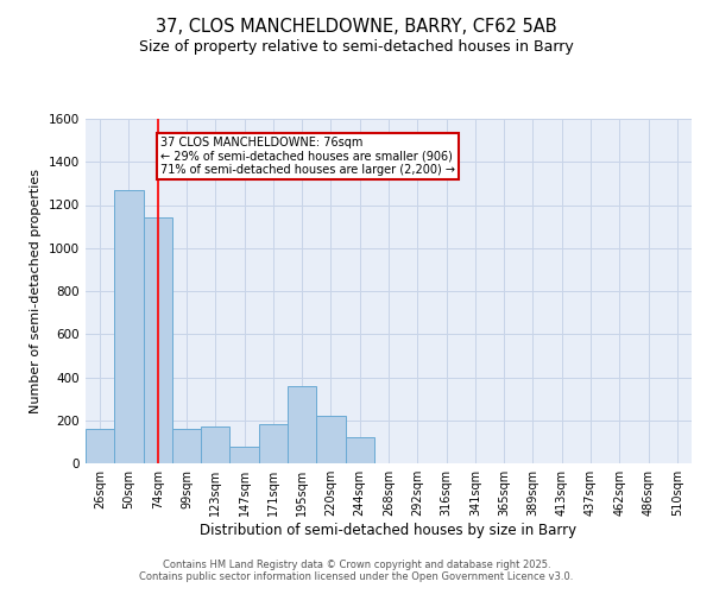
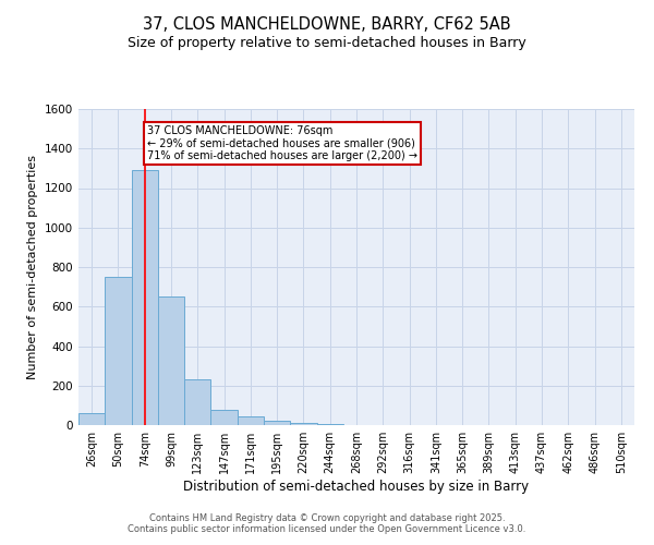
26sqm: 160 -> 60
50sqm: 1270 -> 750
74sqm: 1140 -> 1290
99sqm: 160 -> 650
123sqm: 170 -> 230
171sqm: 180 -> 40
195sqm: 360 -> 20
220sqm: 220 -> 10
244sqm: 120 -> 10
